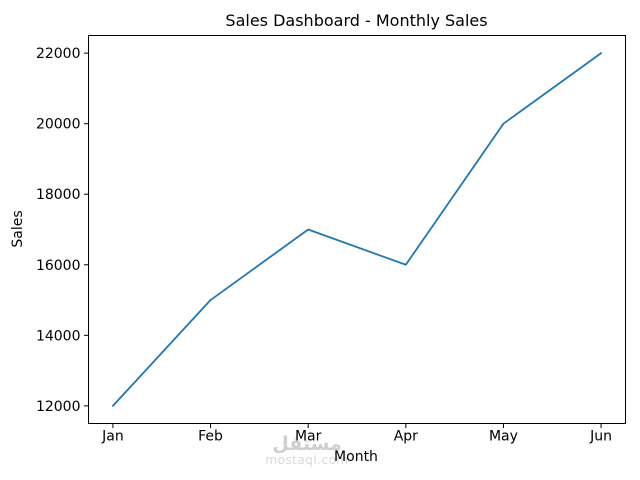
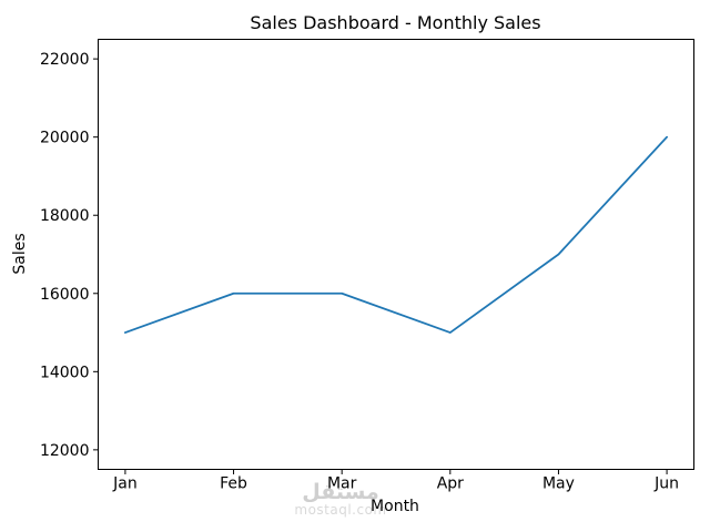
Jan: 12000 -> 15000
Feb: 15000 -> 16000
Mar: 17000 -> 16000
Apr: 16000 -> 15000
May: 20000 -> 17000
Jun: 22000 -> 20000
